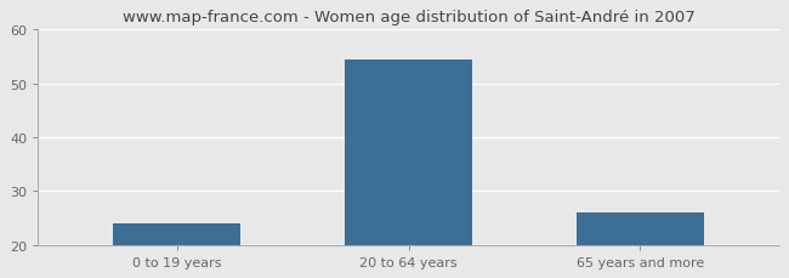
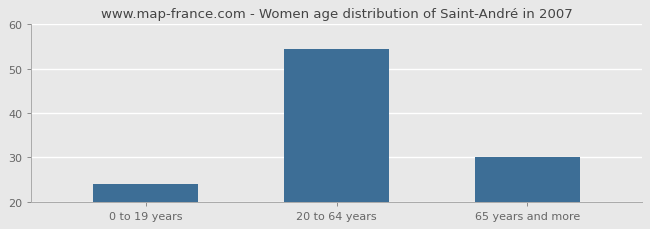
65 years and more: 26.0 -> 30.0
